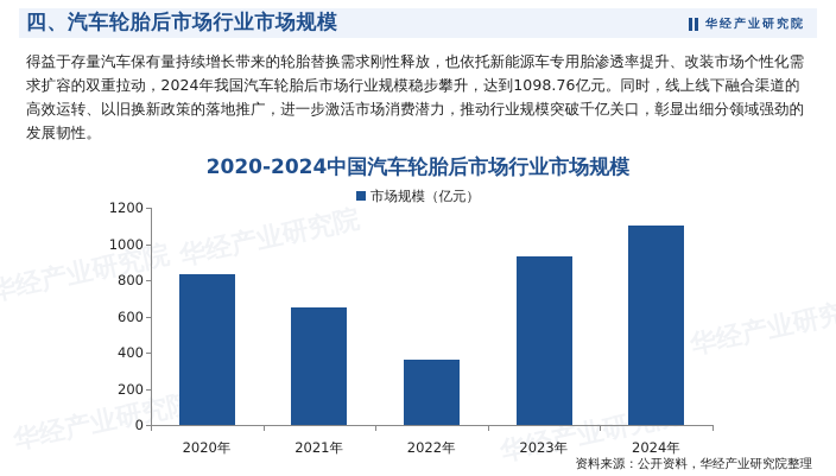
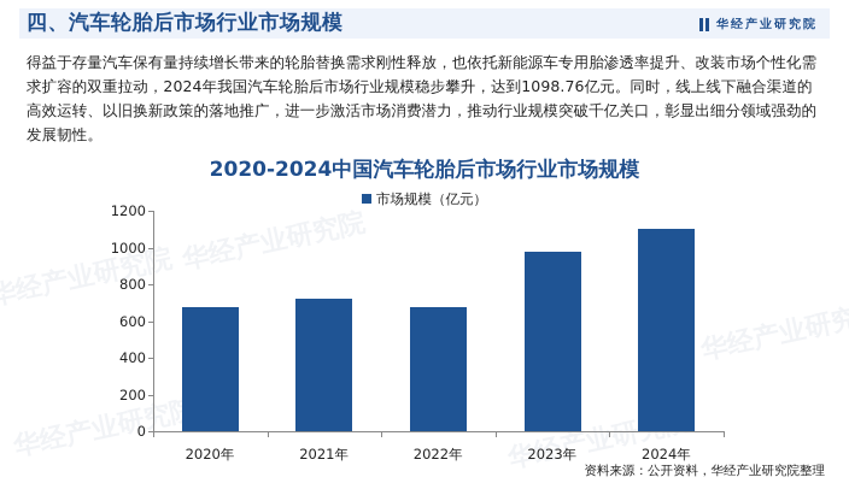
2020年: 830 -> 680
2021年: 650 -> 720
2022年: 360 -> 680
2023年: 930 -> 980
